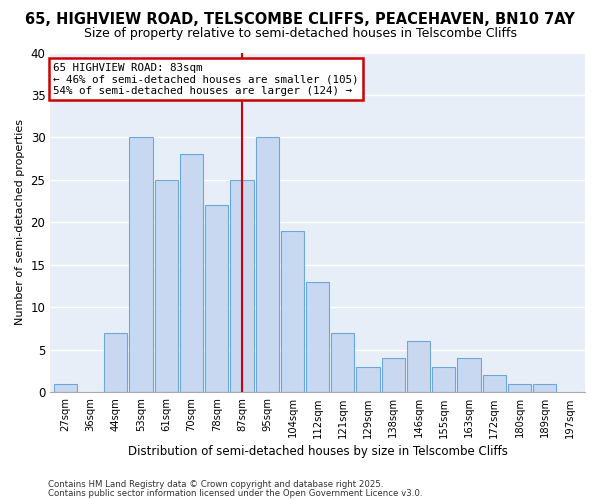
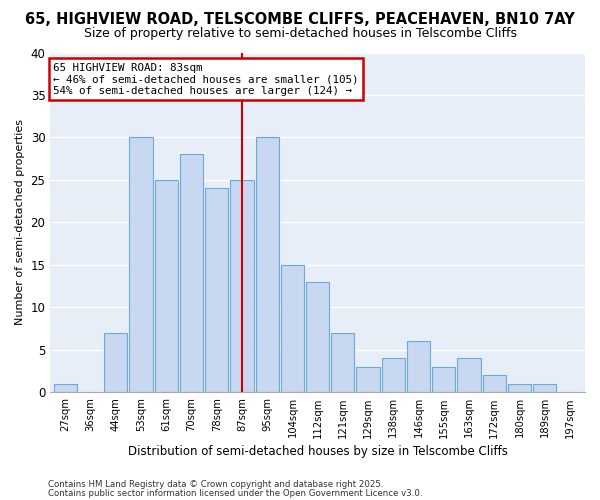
78sqm: 22 -> 24
104sqm: 19 -> 15
